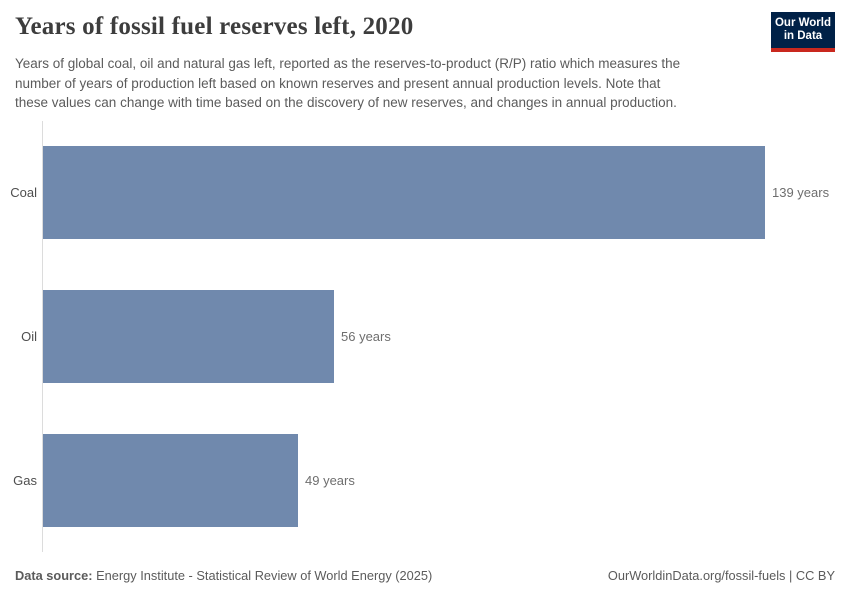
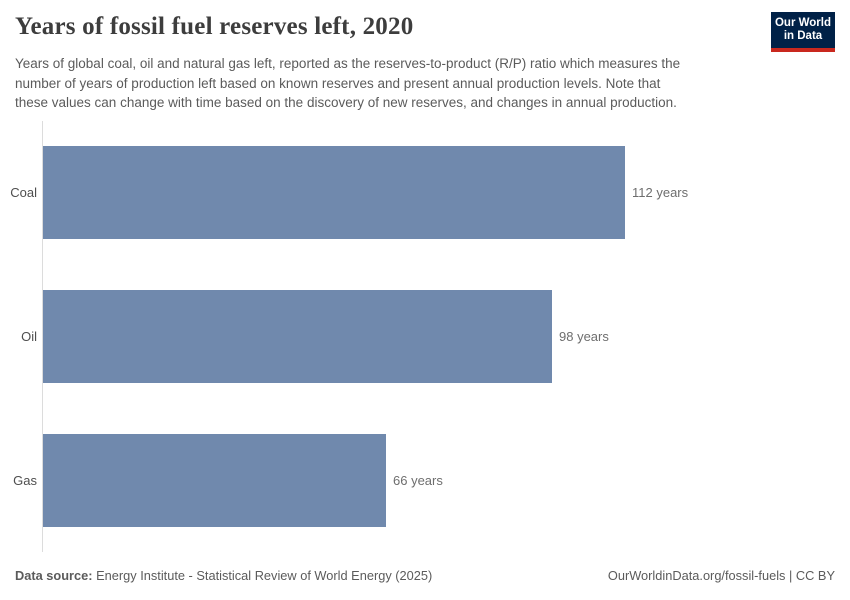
Coal: 139 -> 112
Oil: 56 -> 98
Gas: 49 -> 66
